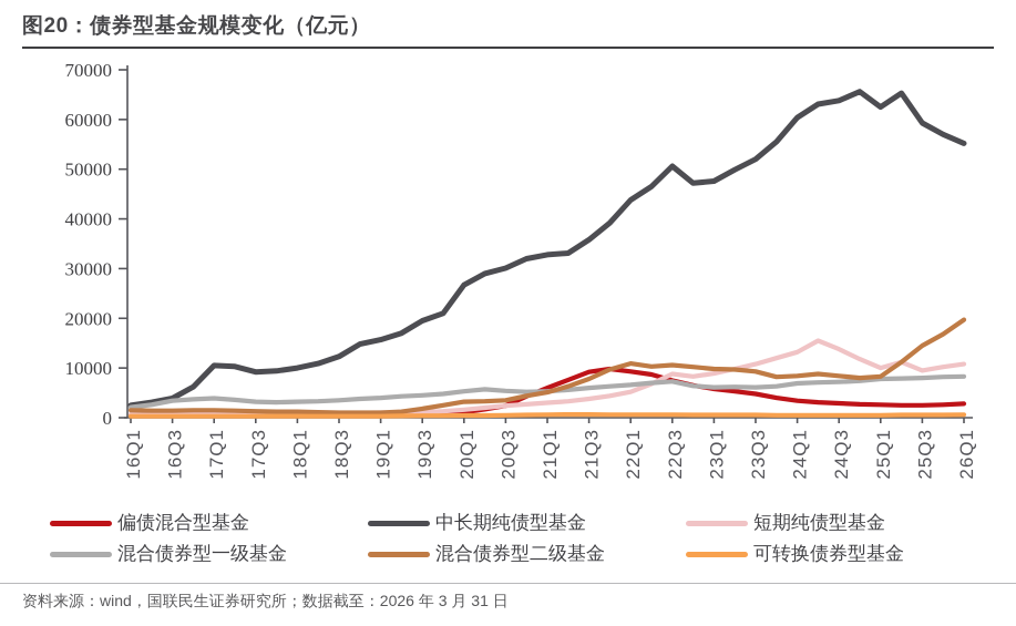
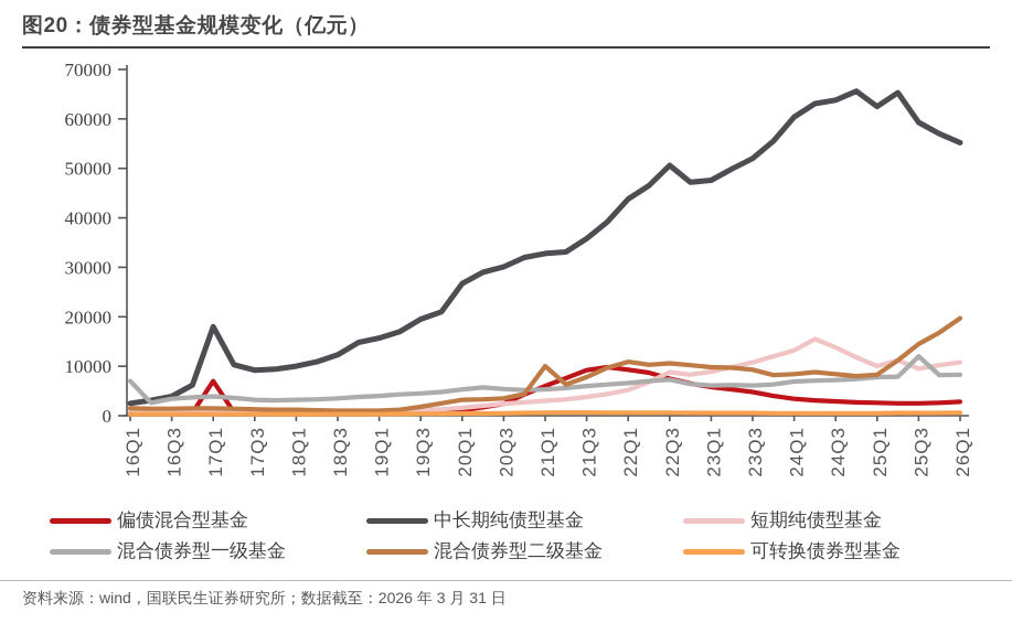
混合债券型一级基金/16Q1: 2000 -> 7000
偏债混合型基金/17Q1: 1000 -> 7000
中长期纯债型基金/17Q1: 10000 -> 18000
混合债券型二级基金/21Q1: 5000 -> 10000
混合债券型一级基金/25Q3: 8000 -> 12000
